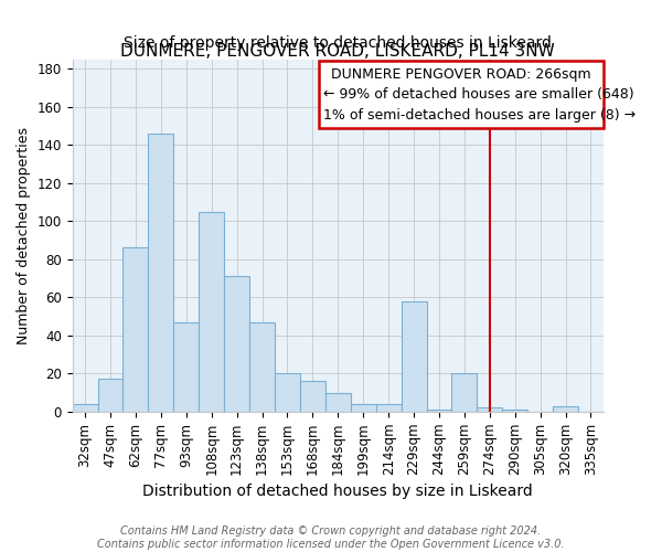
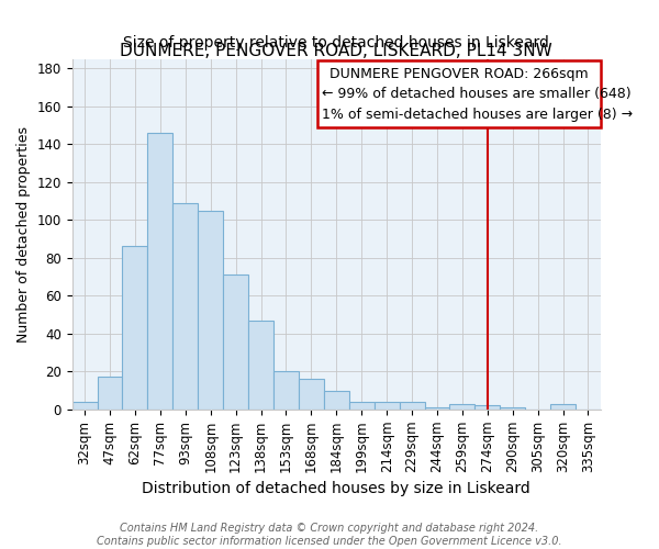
93sqm: 47 -> 109
229sqm: 58 -> 4
259sqm: 20 -> 3
